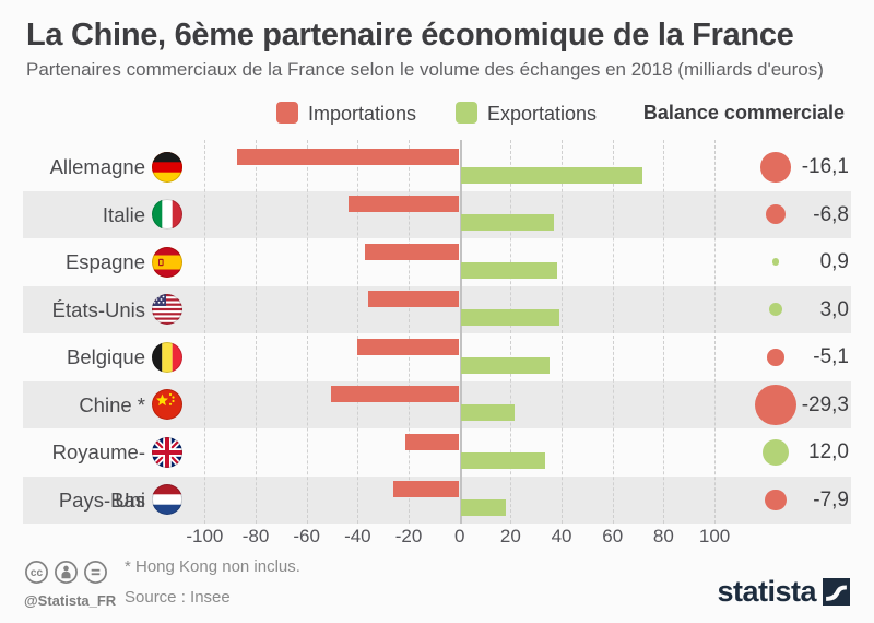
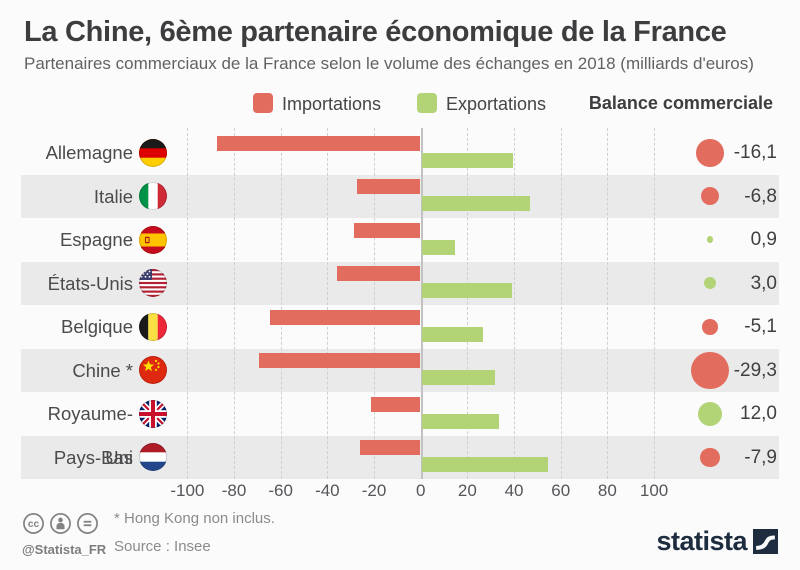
Exportations/Allemagne: 71 -> 39
Importations/Italie: 43 -> 27
Exportations/Italie: 36 -> 46
Importations/Espagne: 37 -> 28
Exportations/Espagne: 38 -> 14
Importations/Belgique: 40 -> 64
Exportations/Belgique: 35 -> 26
Importations/Chine *: 50 -> 69
Exportations/Chine *: 21 -> 31
Exportations/Pays-Bas: 18 -> 54
